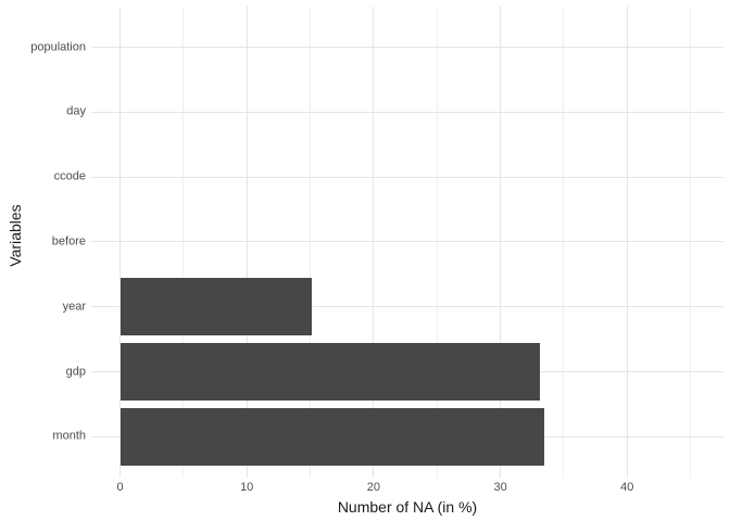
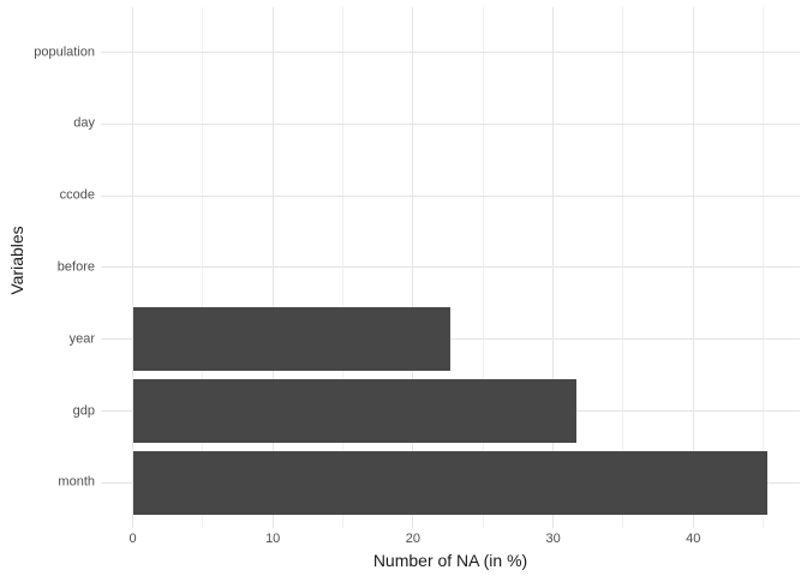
year: 15.1 -> 22.7
gdp: 33.1 -> 31.7
month: 33.5 -> 45.3
